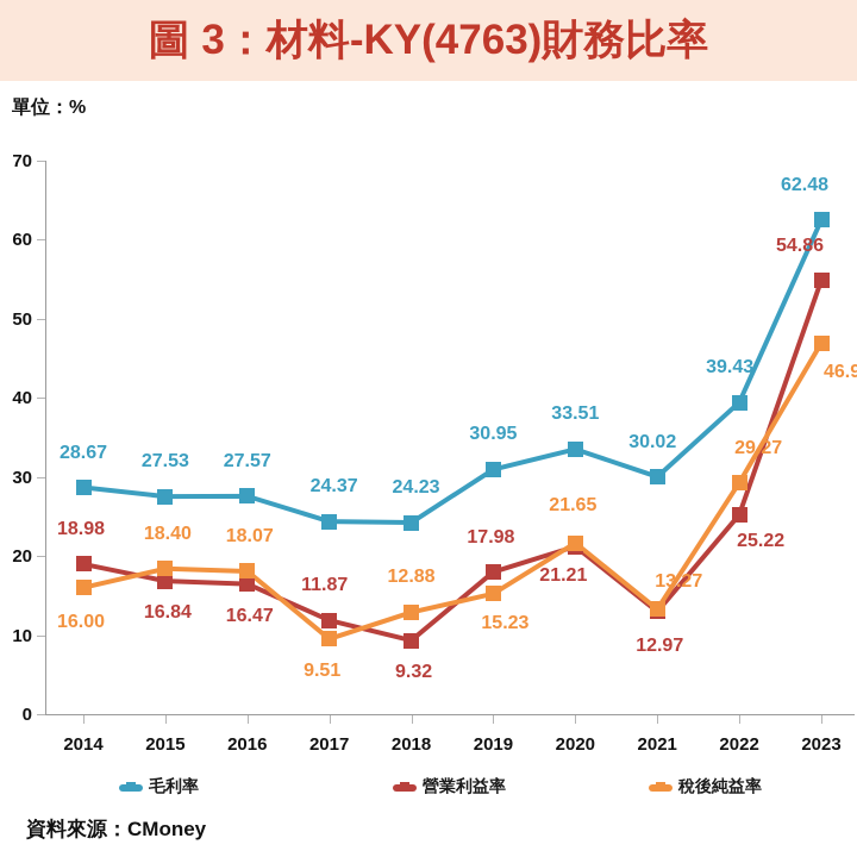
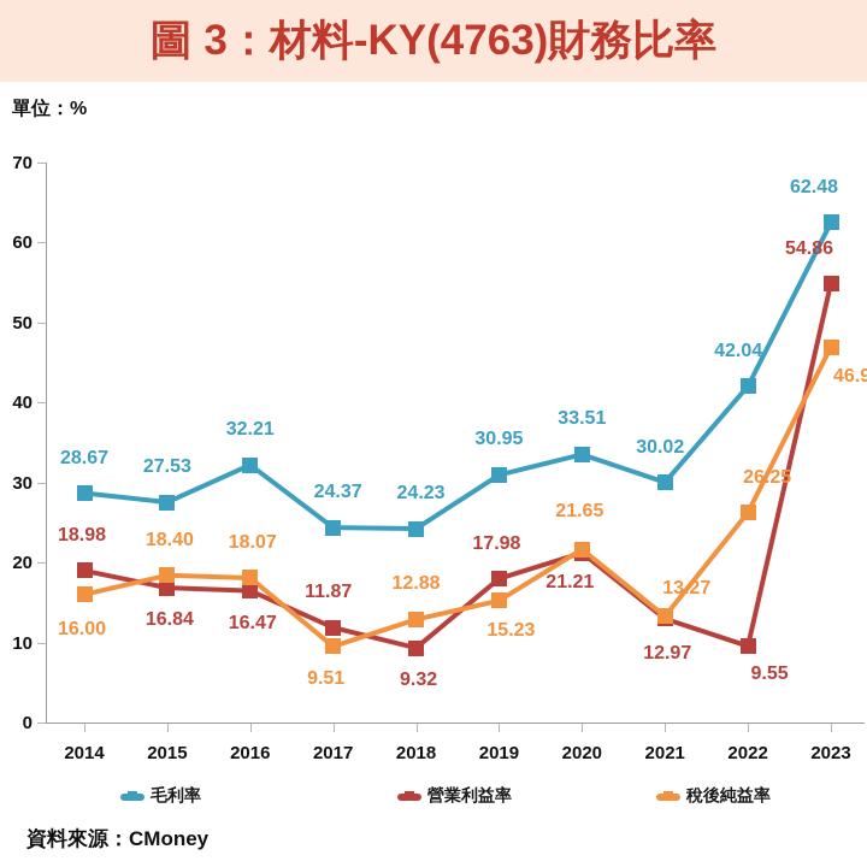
毛利率/2016: 27.57 -> 32.21
毛利率/2022: 39.43 -> 42.04
營業利益率/2022: 25.22 -> 9.55
稅後純益率/2022: 29.27 -> 26.25
